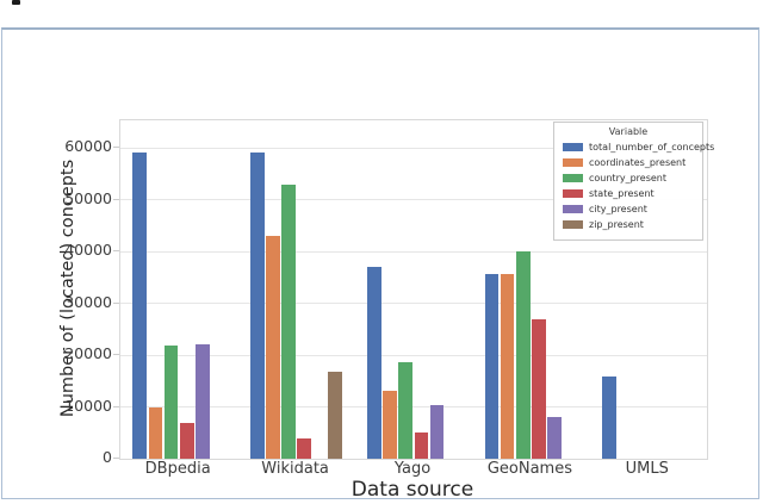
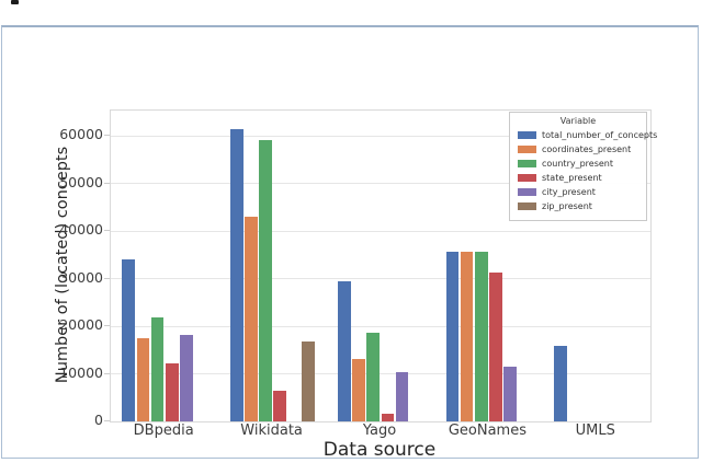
total_number_of_concepts/DBpedia: 59000 -> 34000
coordinates_present/DBpedia: 10000 -> 18000
state_present/DBpedia: 7000 -> 12000
city_present/DBpedia: 22000 -> 18000
total_number_of_concepts/Wikidata: 59000 -> 61000
country_present/Wikidata: 53000 -> 59000
state_present/Wikidata: 4000 -> 6000
total_number_of_concepts/Yago: 37000 -> 29000
state_present/Yago: 5000 -> 2000
country_present/GeoNames: 40000 -> 36000
state_present/GeoNames: 27000 -> 31000
city_present/GeoNames: 8000 -> 11000
